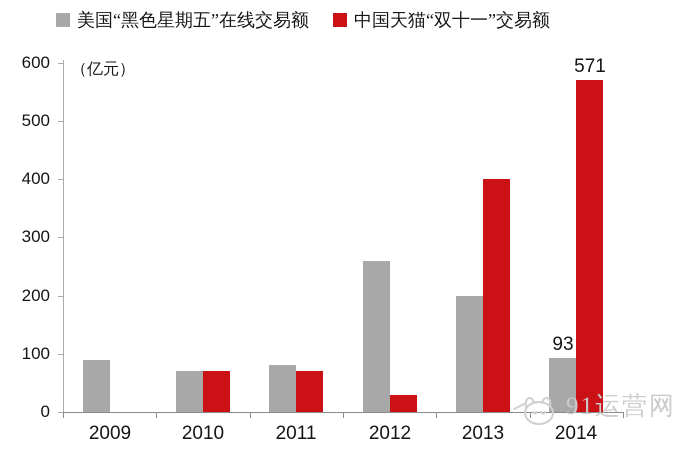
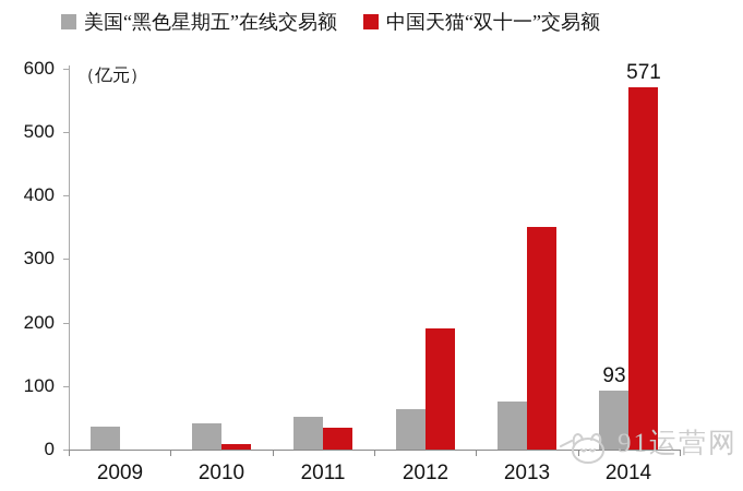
美国“黑色星期五”在线交易额/2009: 90 -> 40
美国“黑色星期五”在线交易额/2010: 70 -> 40
中国天猫“双十一”交易额/2010: 70 -> 10
美国“黑色星期五”在线交易额/2011: 80 -> 50
中国天猫“双十一”交易额/2011: 70 -> 30
美国“黑色星期五”在线交易额/2012: 260 -> 60
中国天猫“双十一”交易额/2012: 30 -> 190
美国“黑色星期五”在线交易额/2013: 200 -> 80
中国天猫“双十一”交易额/2013: 400 -> 350
